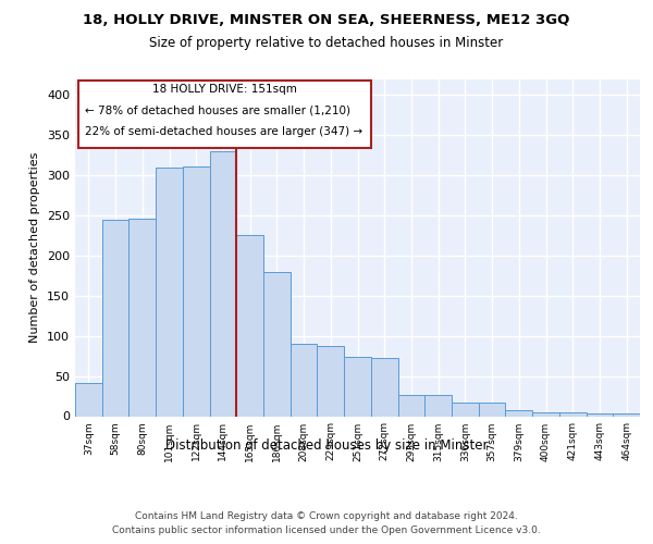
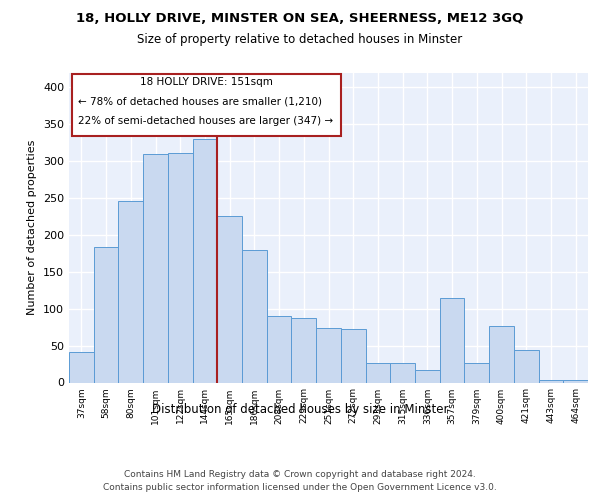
58sqm: 245 -> 184
357sqm: 17 -> 114
379sqm: 8 -> 26
400sqm: 5 -> 76
421sqm: 5 -> 44
